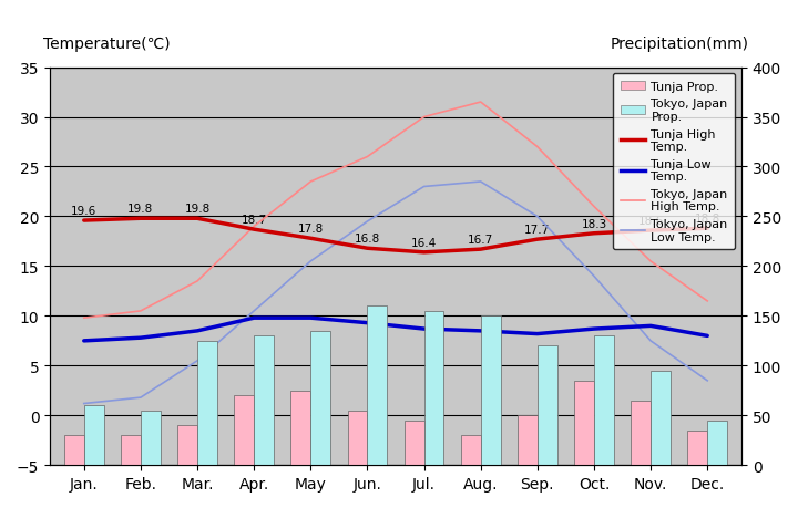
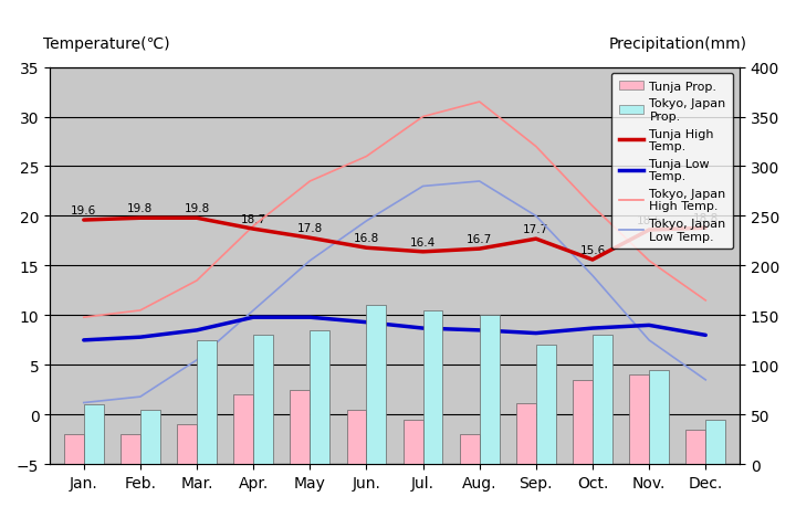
Tunja Prop./Sep.: 50 -> 62
Tunja High Temp./Oct.: 18.3 -> 15.6
Tunja Prop./Nov.: 65 -> 90
